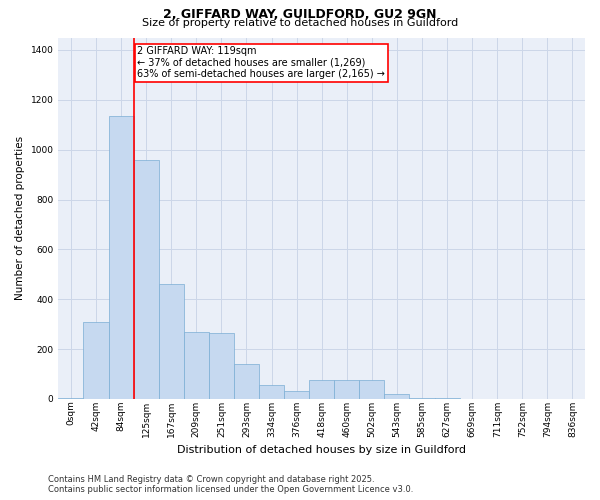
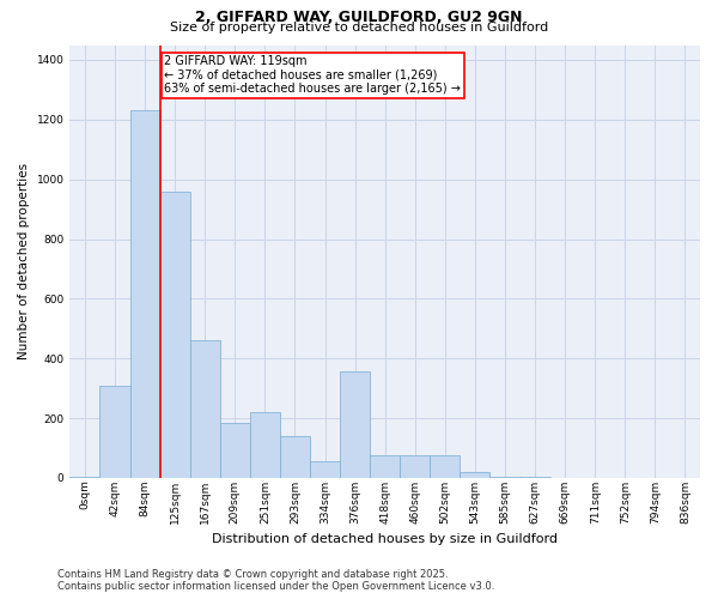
84sqm: 1135 -> 1230
209sqm: 270 -> 185
251sqm: 265 -> 220
376sqm: 30 -> 355
